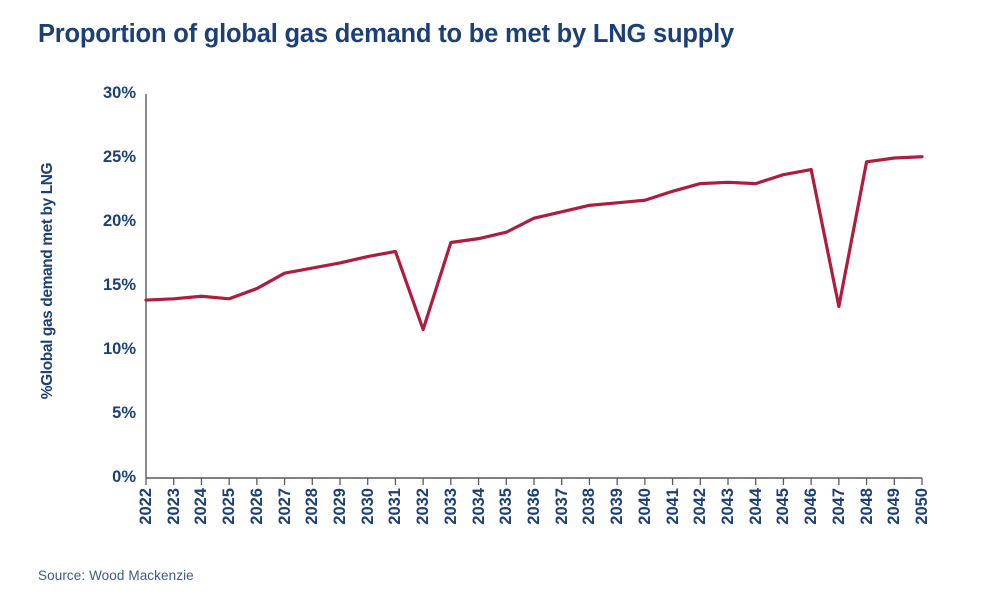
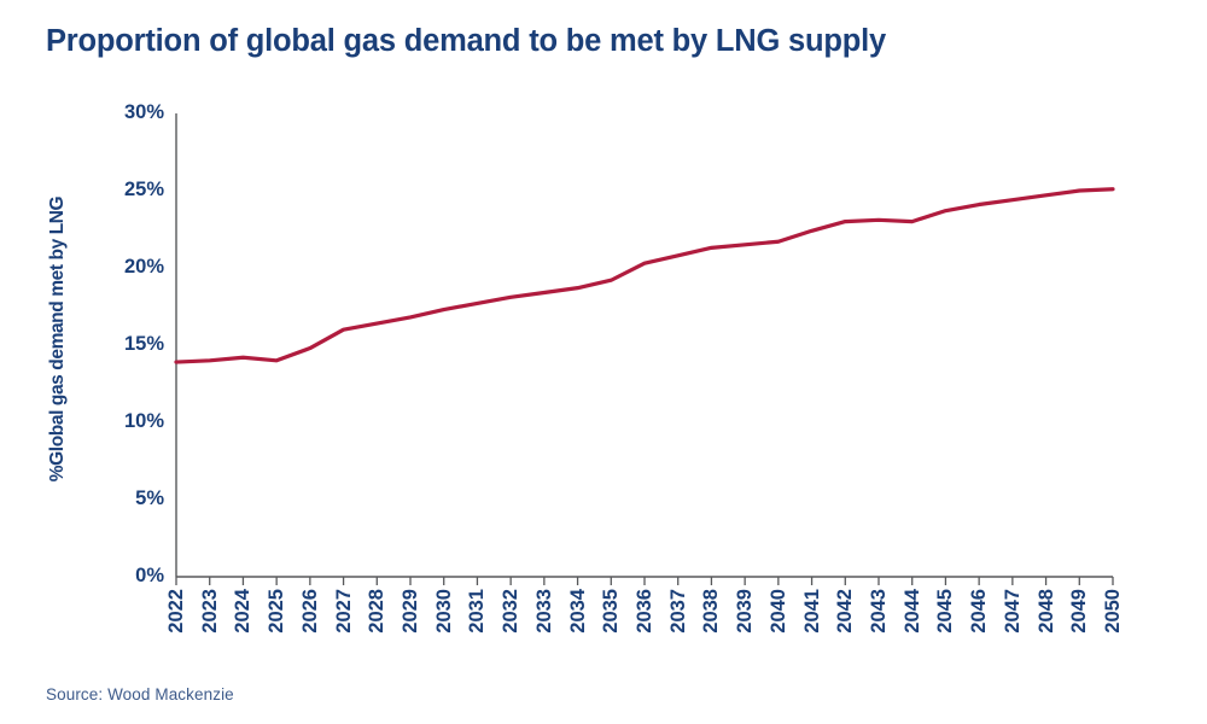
2032: 11.6% -> 18.1%
2047: 13.4% -> 24.4%
